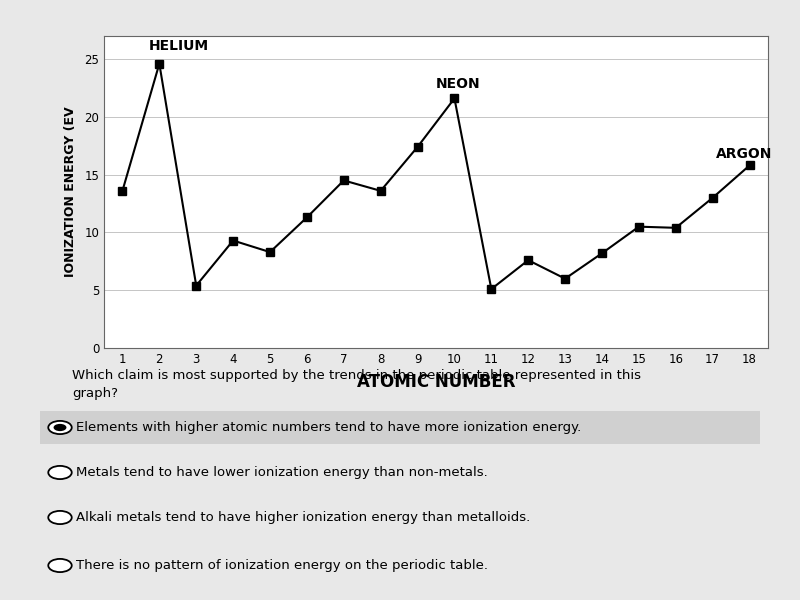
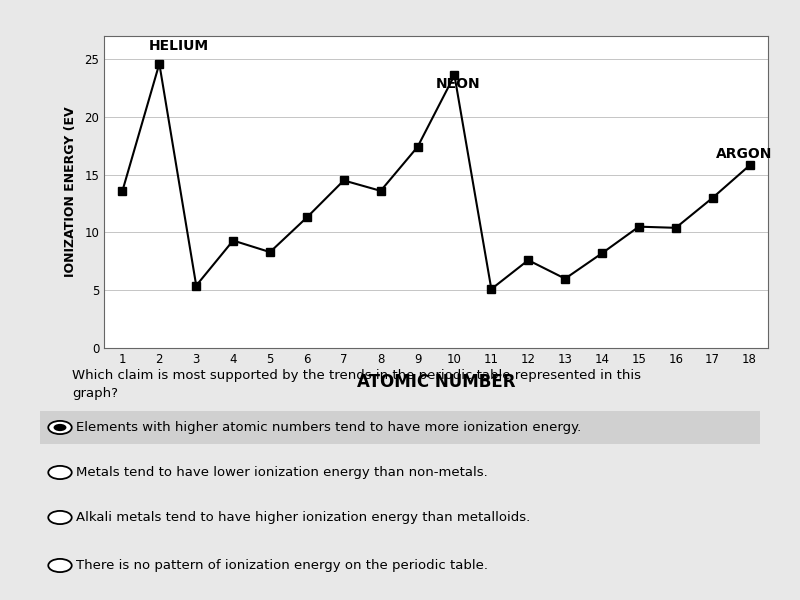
10: 21.6 -> 23.6
